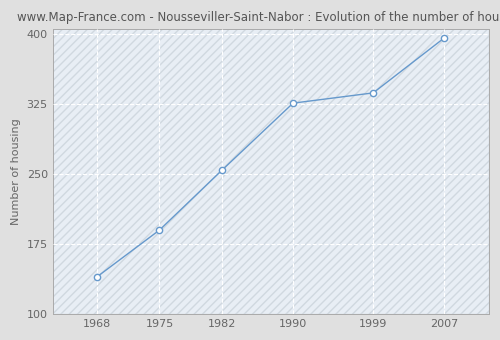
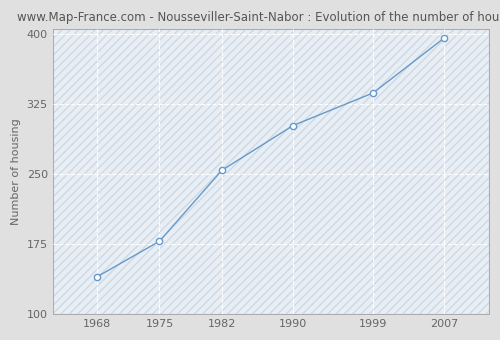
1975: 190 -> 178
1990: 326 -> 302
